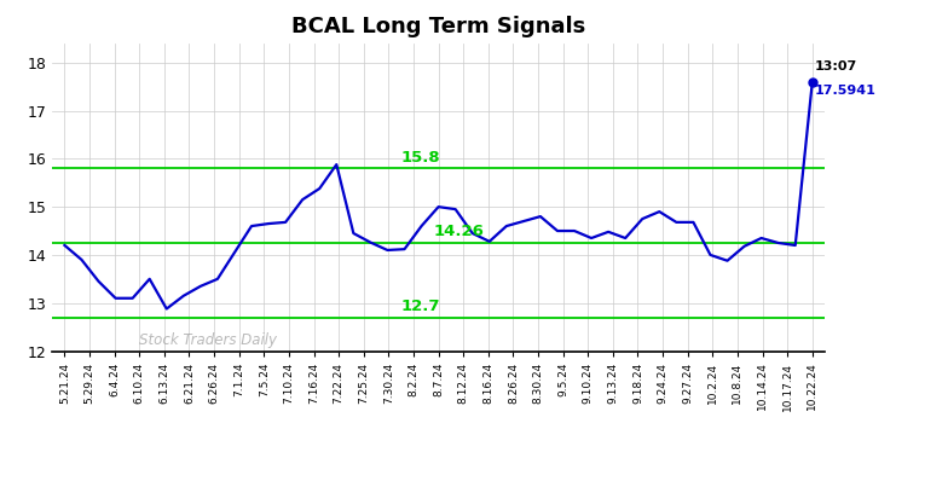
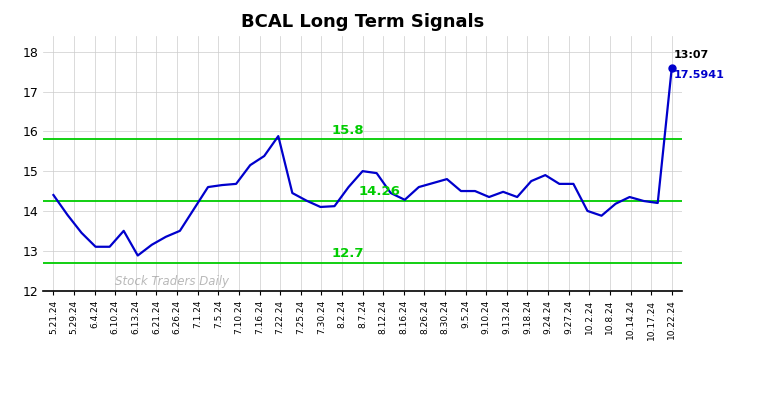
5.21.24: 14.20 -> 14.40
